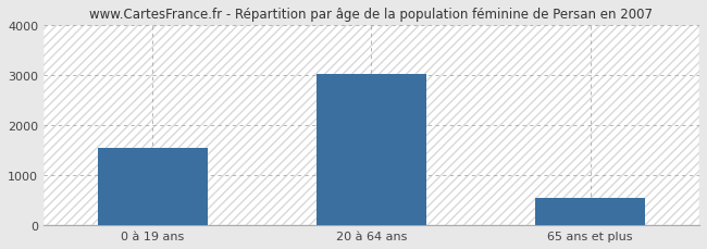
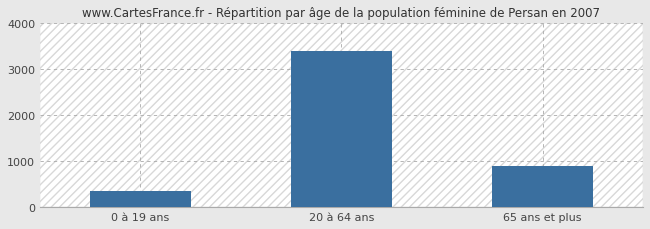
0 à 19 ans: 1550 -> 350
20 à 64 ans: 3030 -> 3400
65 ans et plus: 540 -> 900
